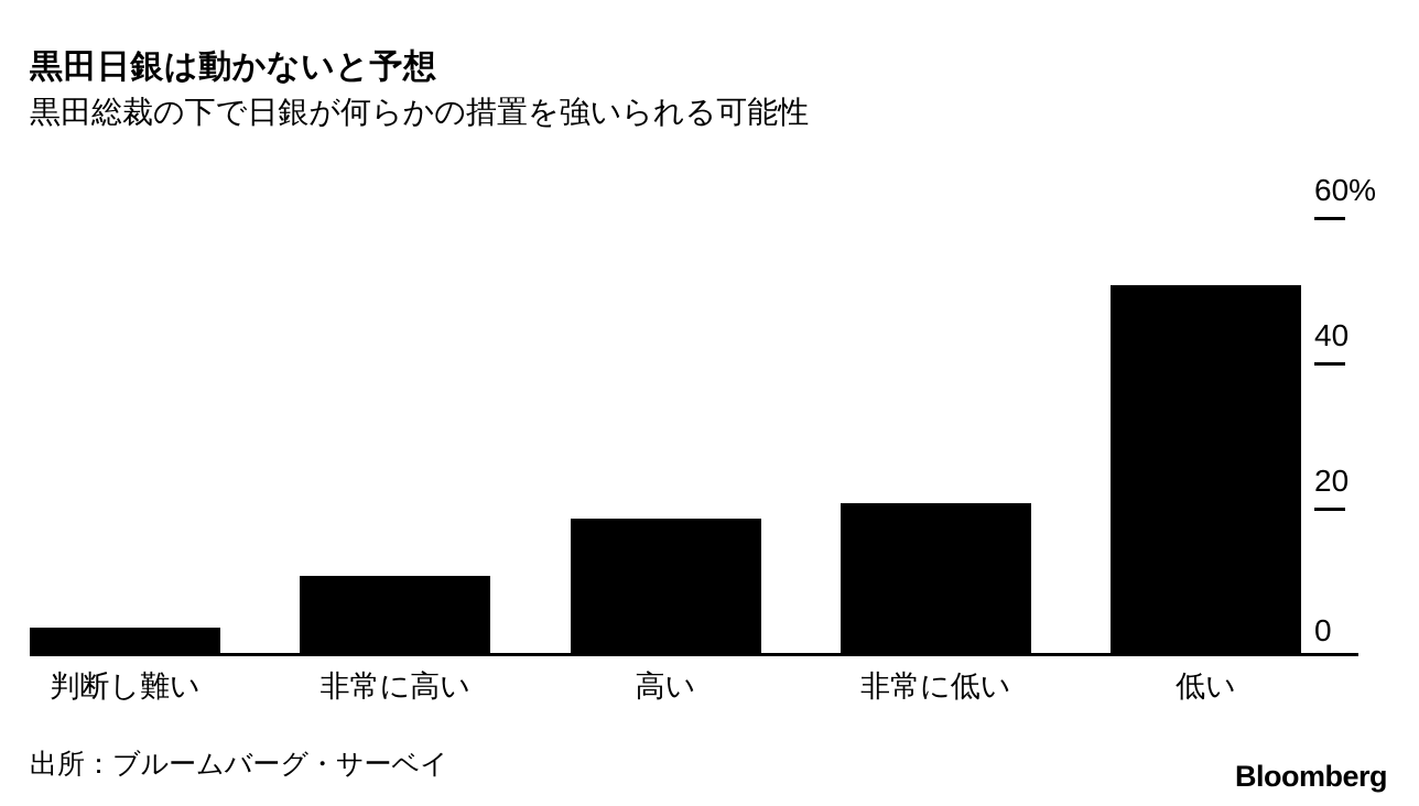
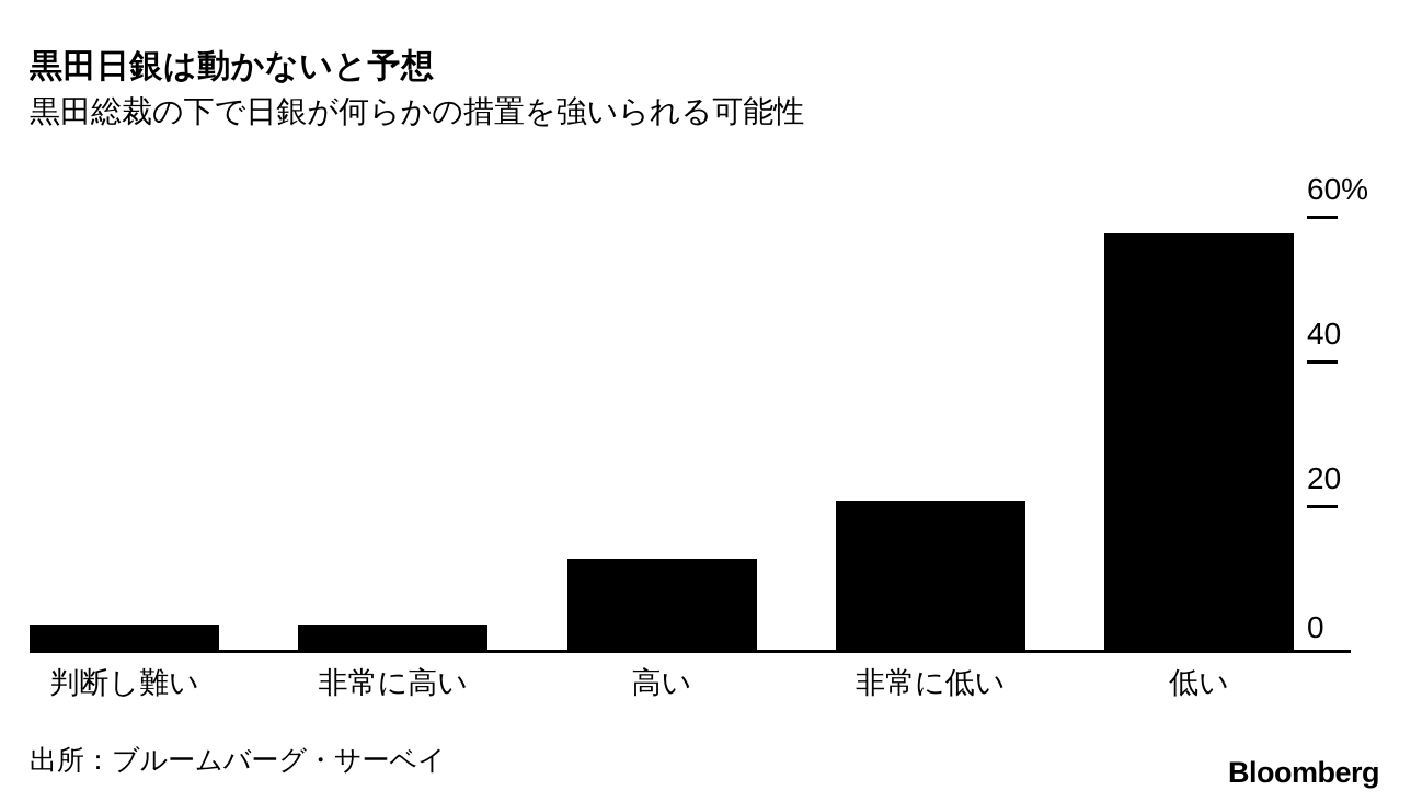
非常に高い: 11% -> 4%
高い: 19% -> 13%
低い: 51% -> 58%
